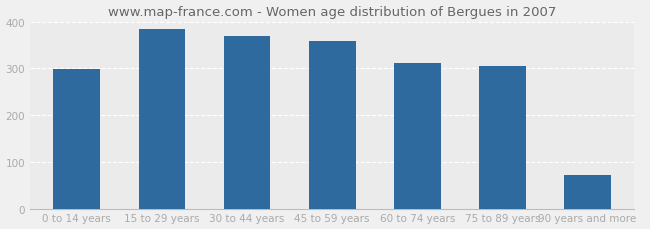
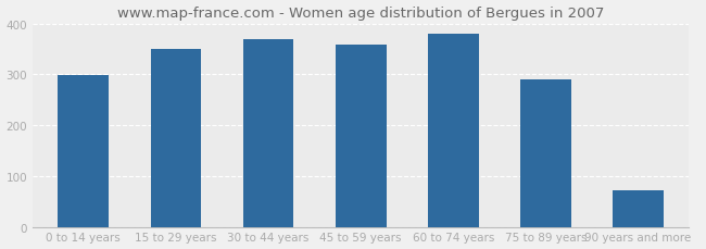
15 to 29 years: 383 -> 350
60 to 74 years: 311 -> 380
75 to 89 years: 305 -> 290
